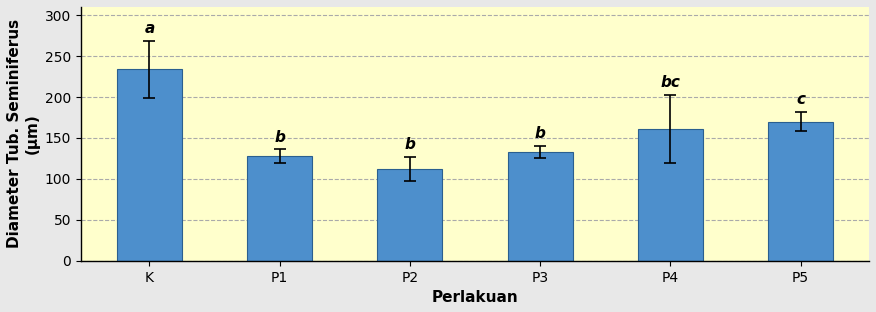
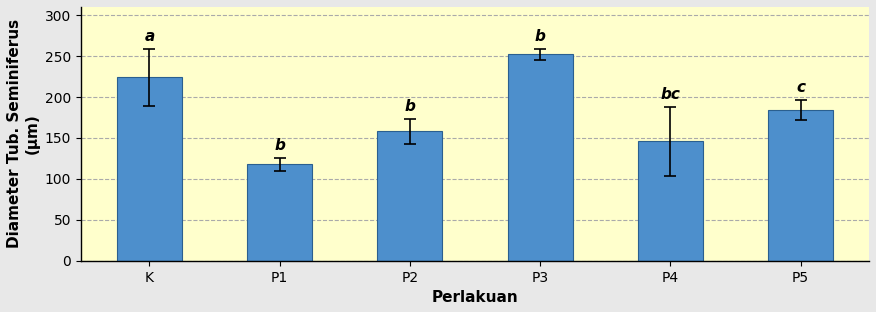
K: 234 -> 224
P1: 128 -> 118
P2: 112 -> 158
P3: 133 -> 252
P4: 161 -> 146
P5: 170 -> 184
